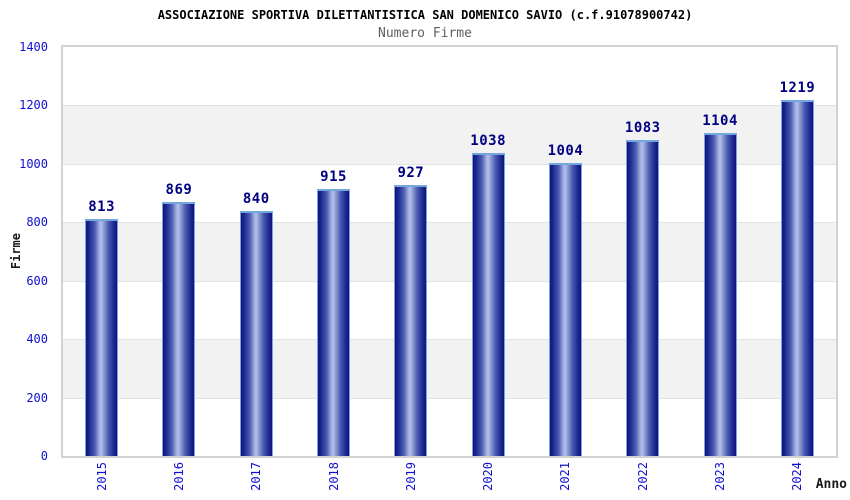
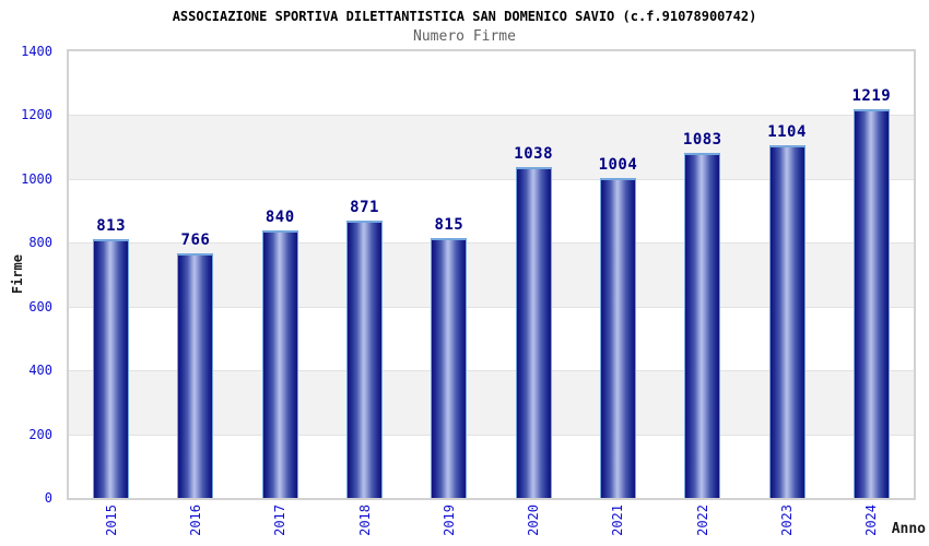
2016: 869 -> 766
2018: 915 -> 871
2019: 927 -> 815
